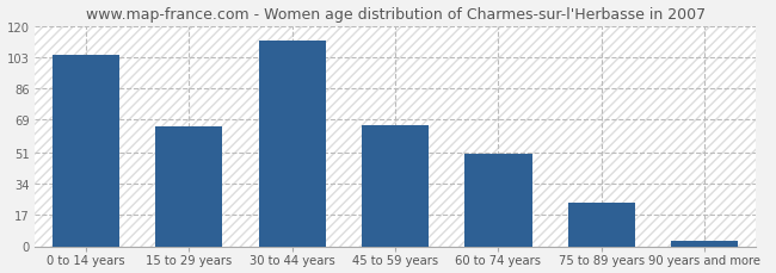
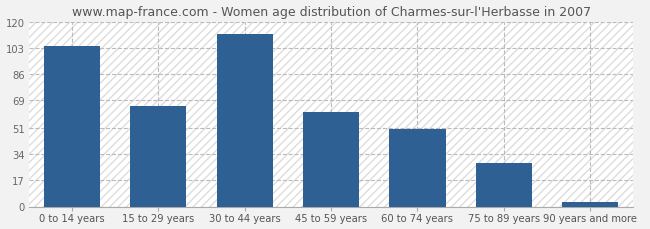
45 to 59 years: 66 -> 61
75 to 89 years: 24 -> 28
